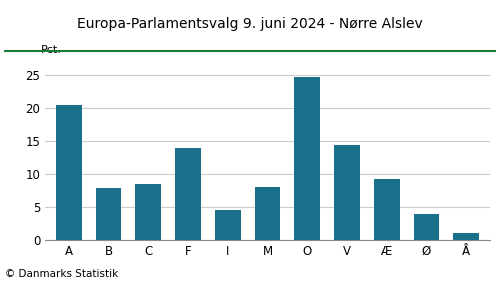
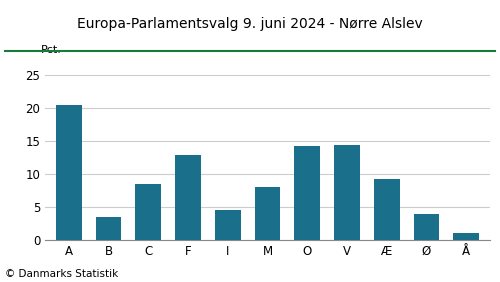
B: 7.8 -> 3.5
F: 14.0 -> 12.8
O: 24.8 -> 14.2
